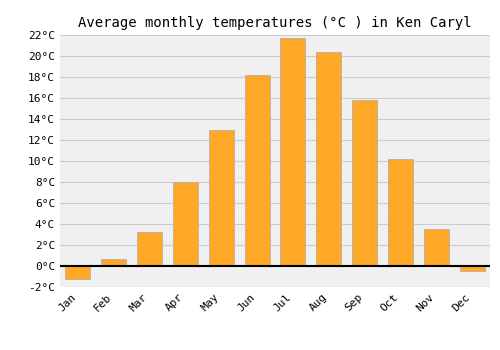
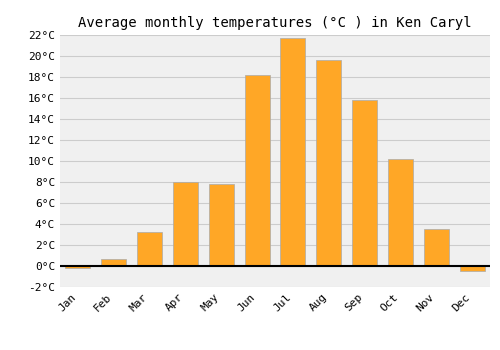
Jan: -1.2°C -> -0.2°C
May: 13.0°C -> 7.8°C
Aug: 20.4°C -> 19.6°C
